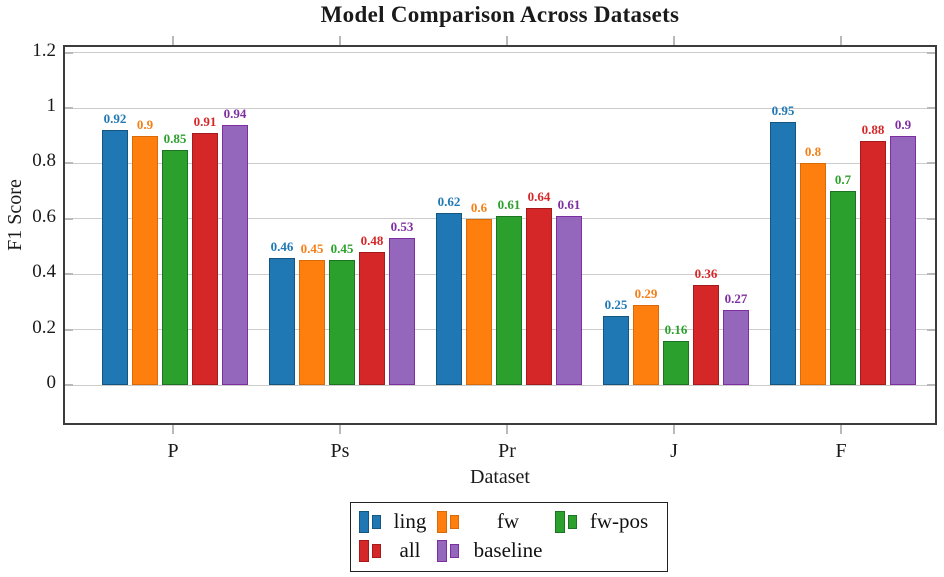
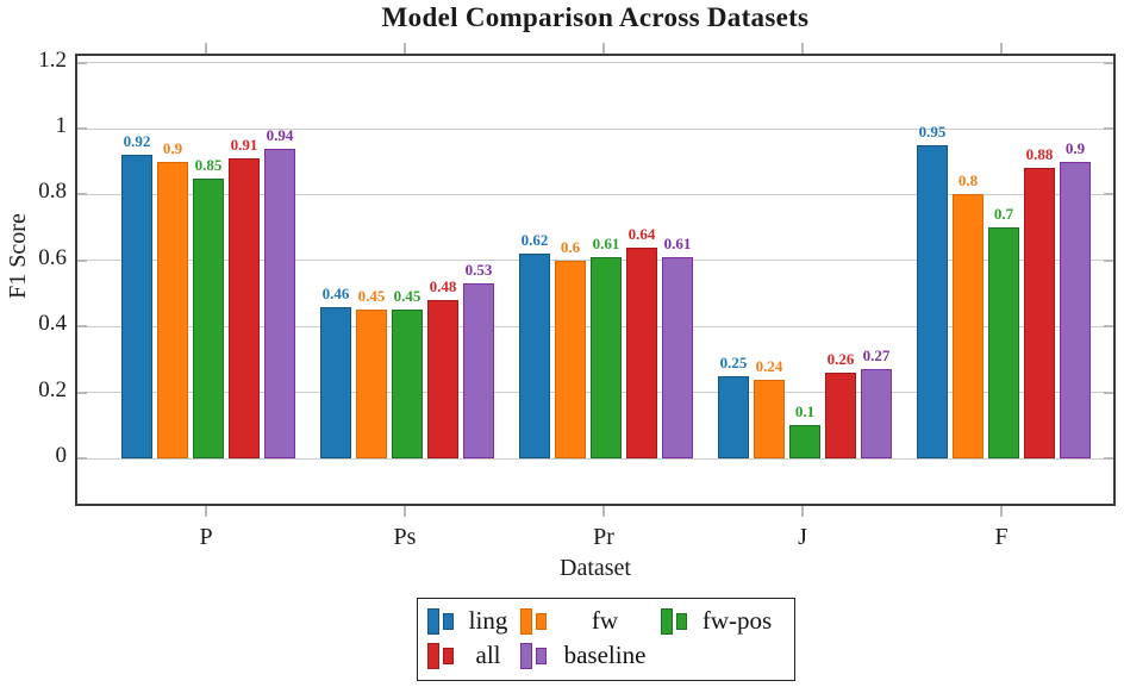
fw/J: 0.29 -> 0.24
fw-pos/J: 0.16 -> 0.1
all/J: 0.36 -> 0.26
